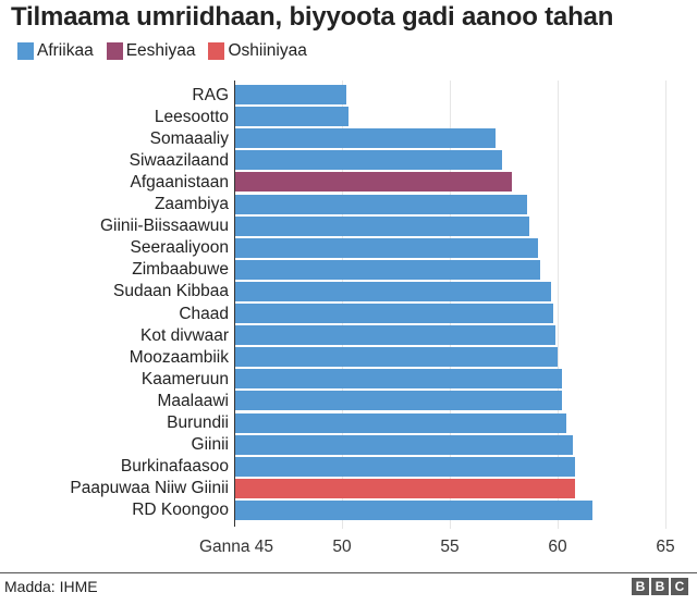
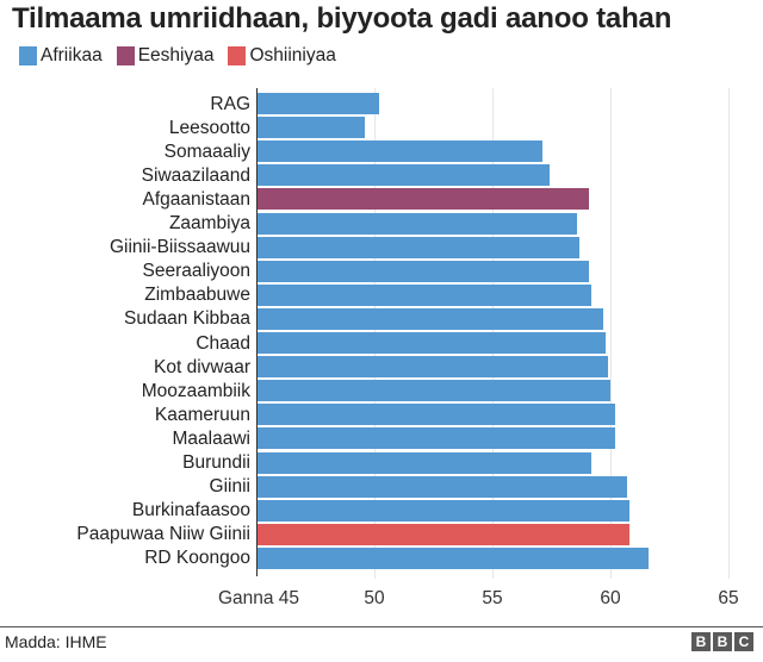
Leesootto: 50.3 -> 49.6
Afgaanistaan: 57.9 -> 59.1
Burundii: 60.4 -> 59.2
